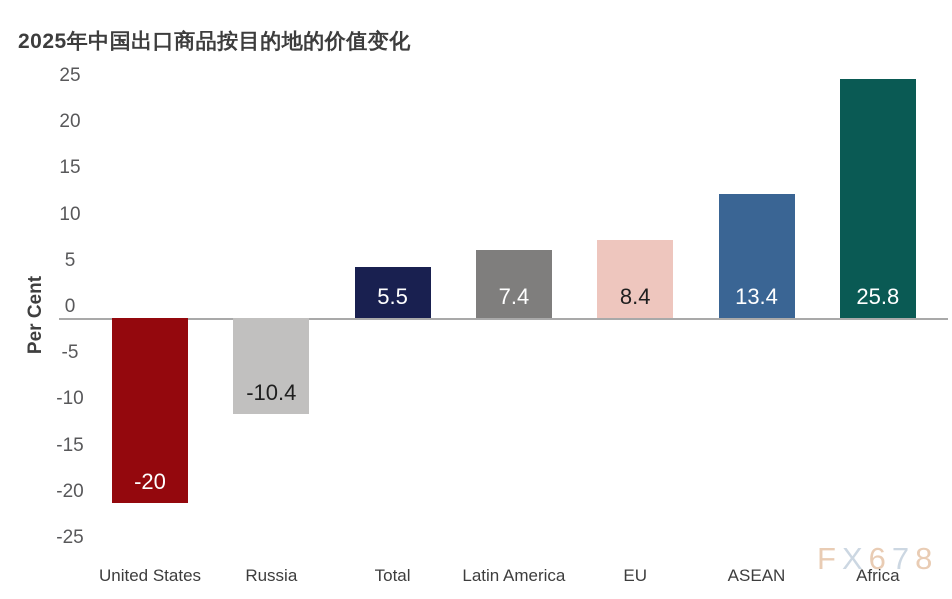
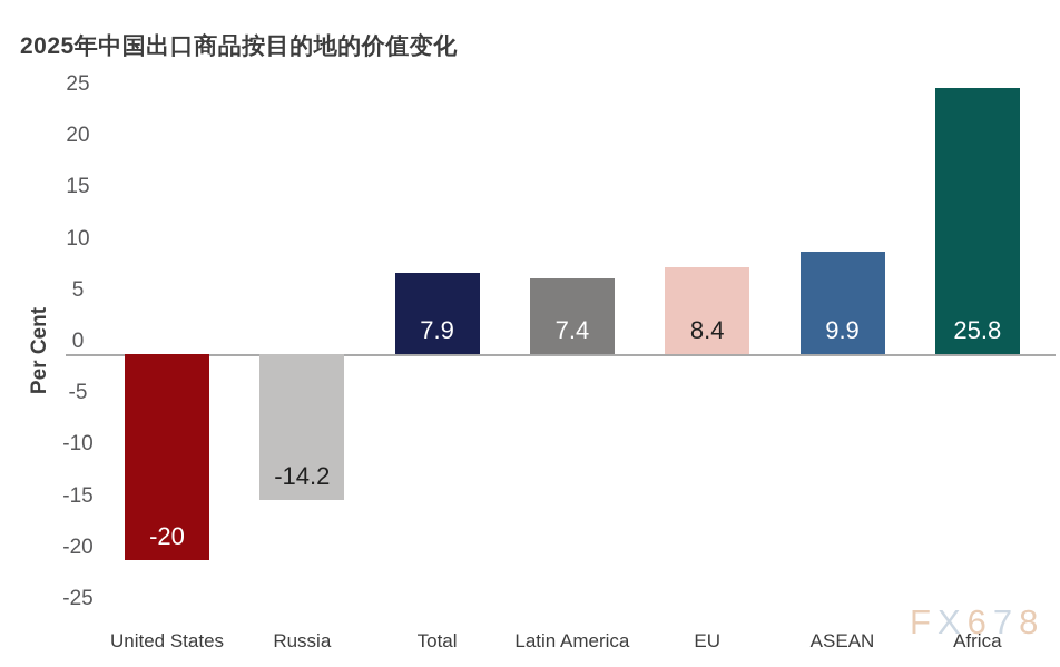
Russia: -10.4 -> -14.2
Total: 5.5 -> 7.9
ASEAN: 13.4 -> 9.9
